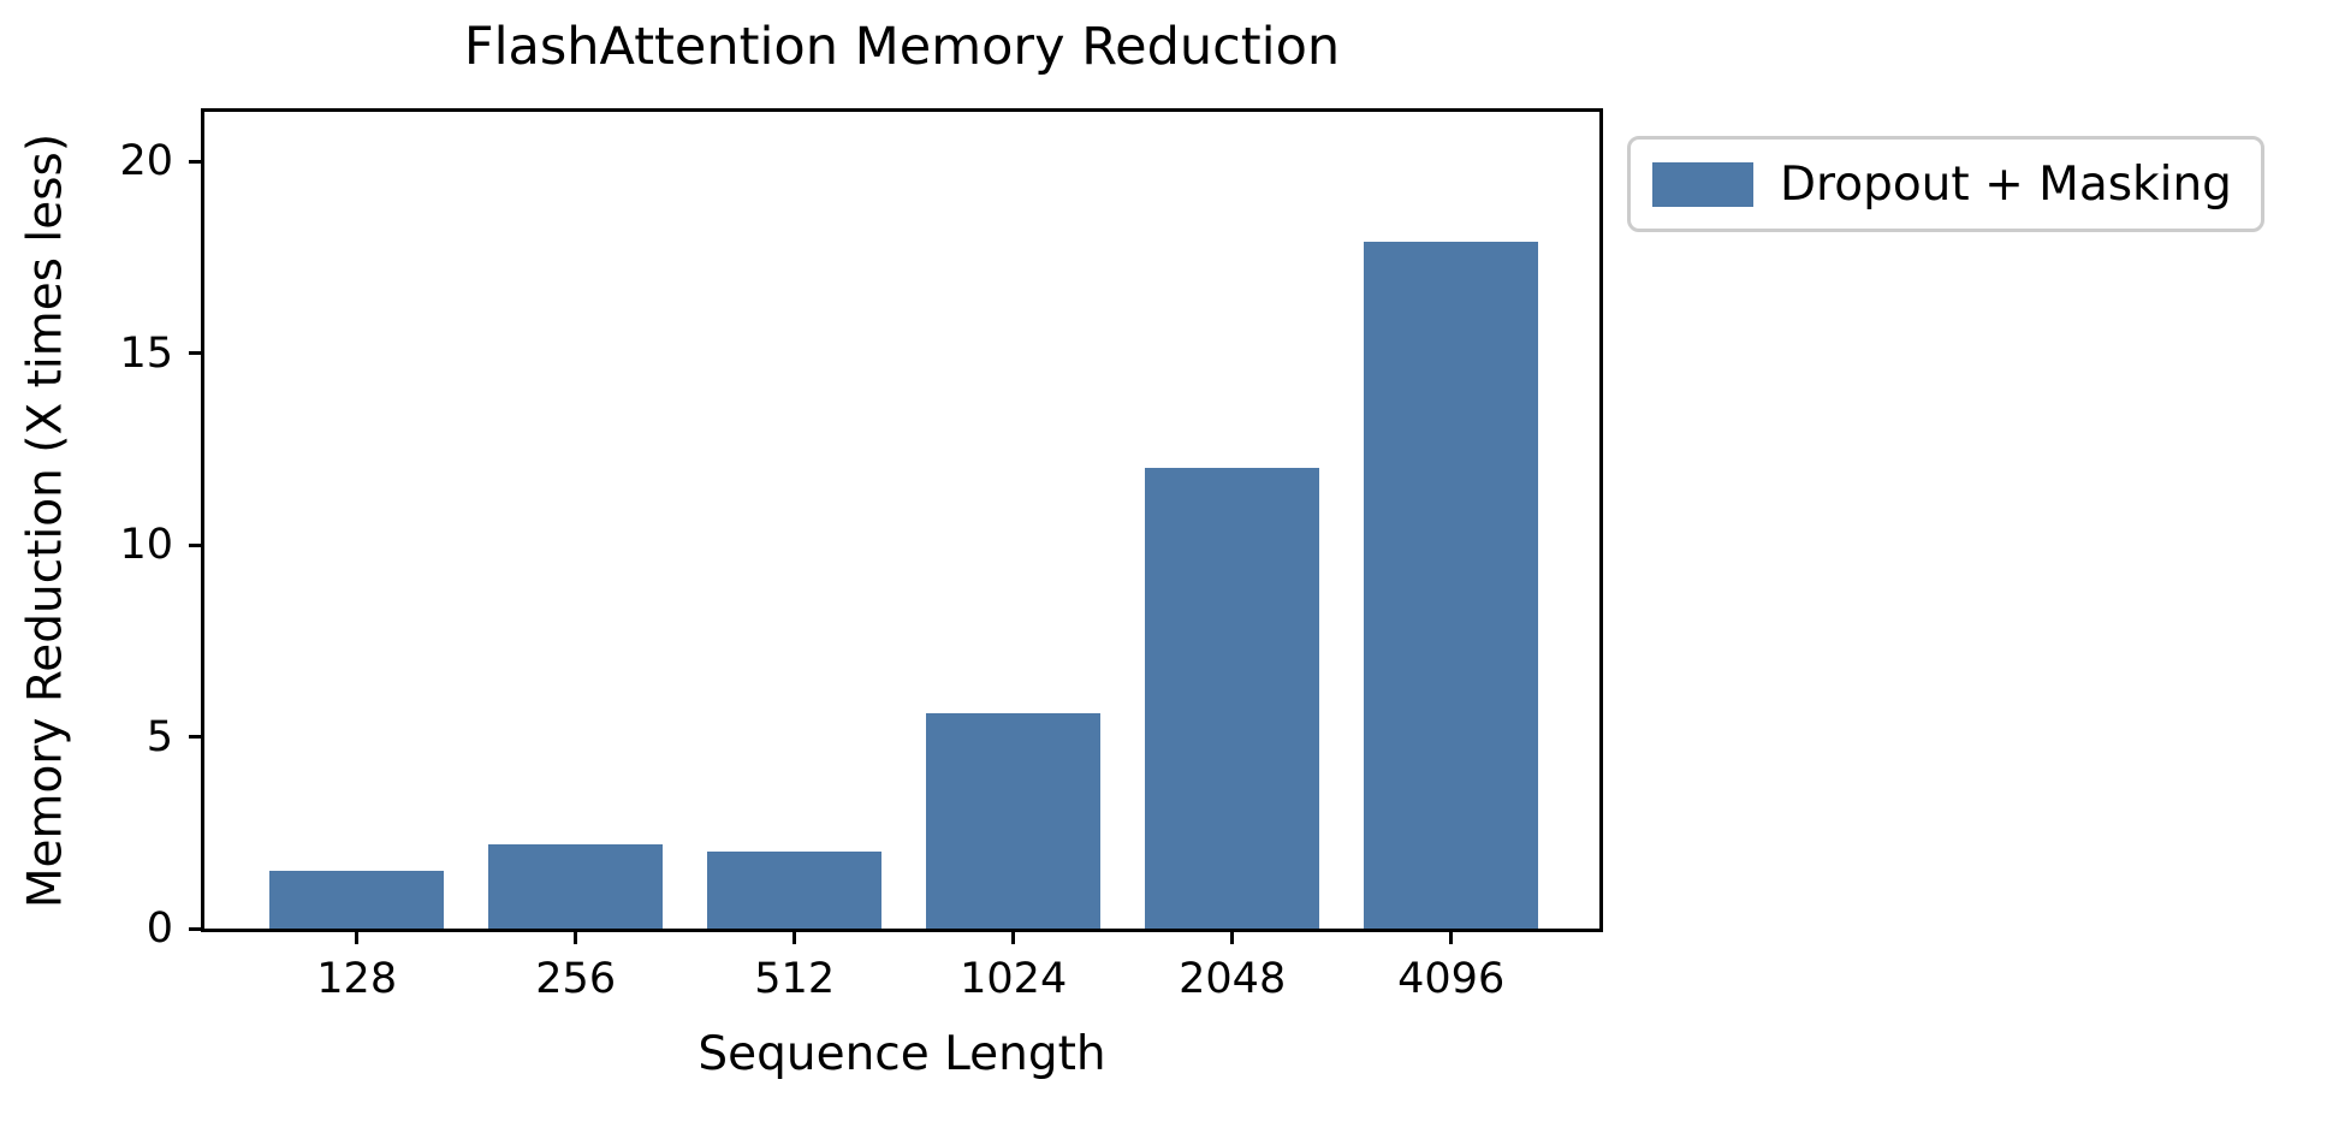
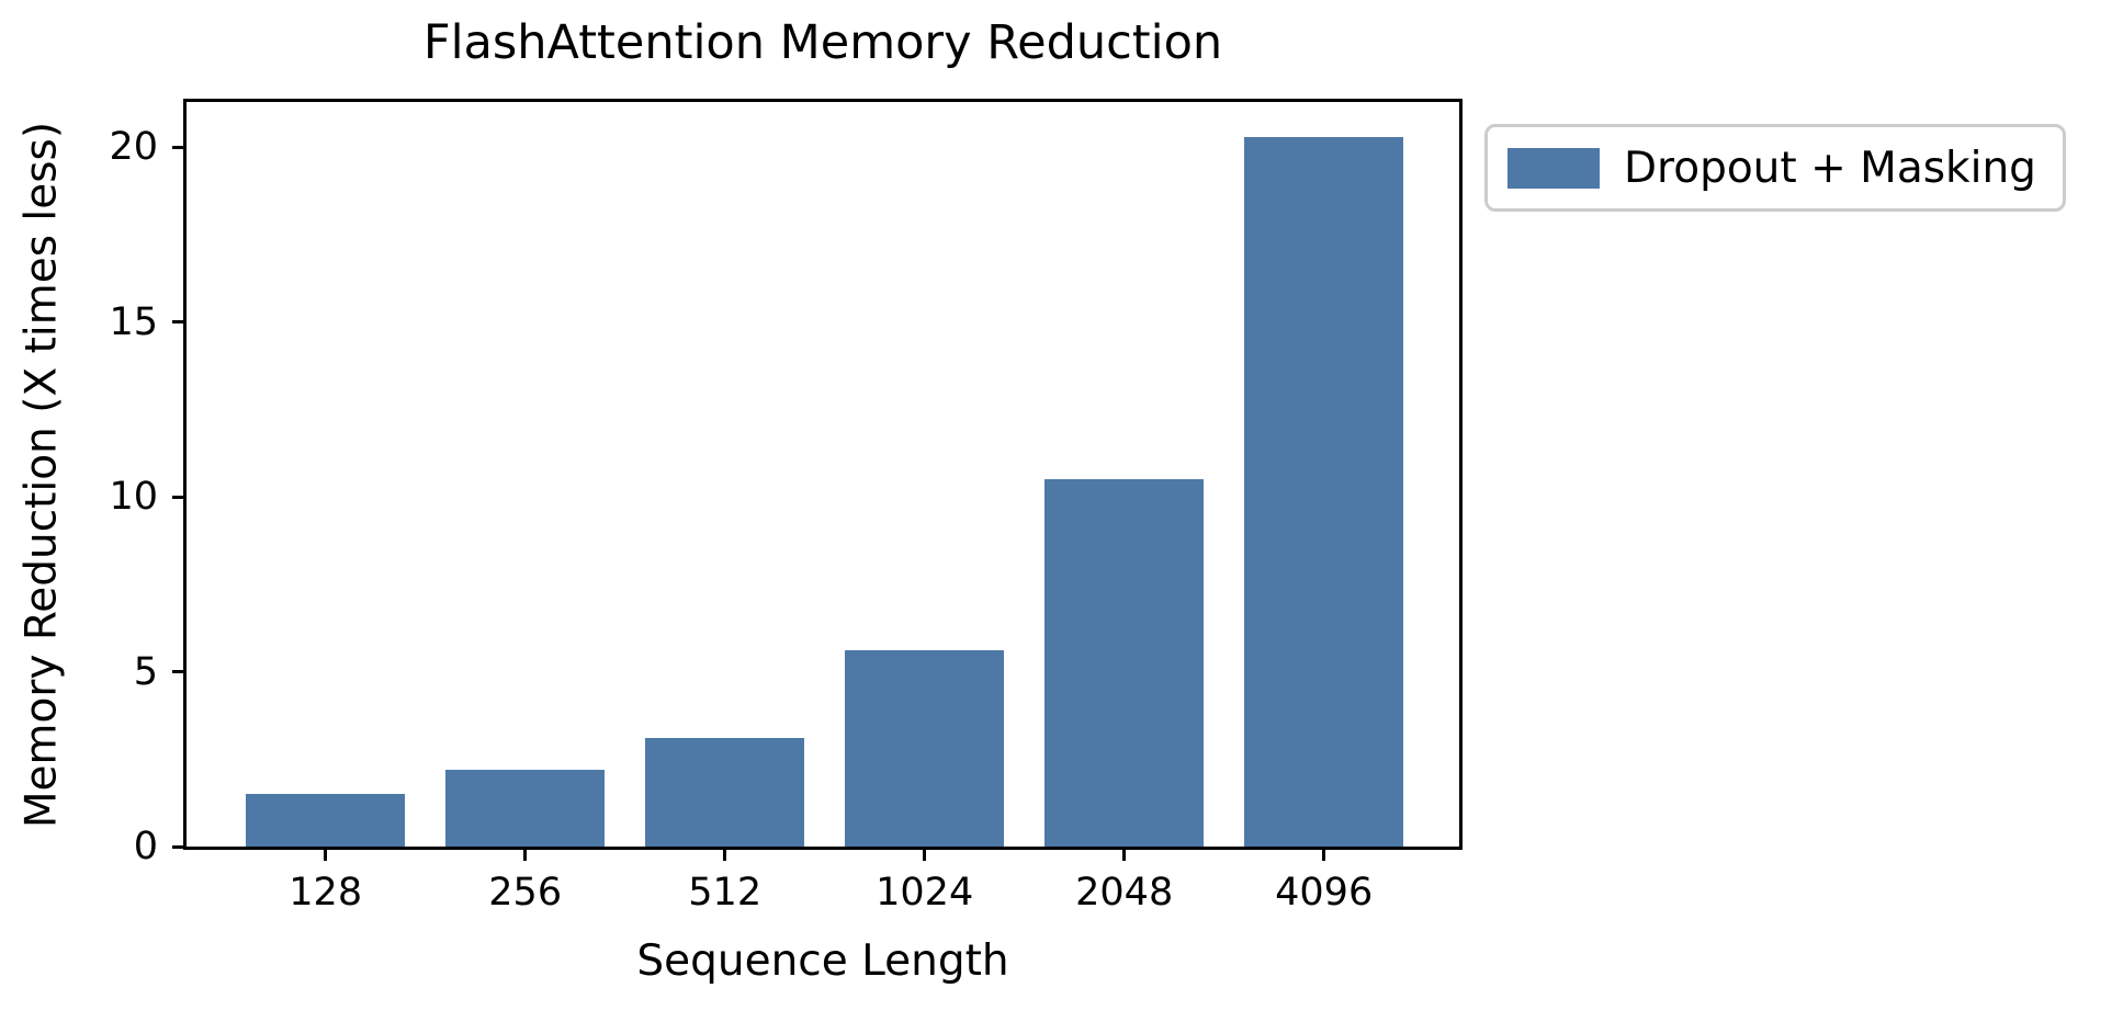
512: 2.0 -> 3.1
2048: 12.0 -> 10.5
4096: 17.9 -> 20.3
